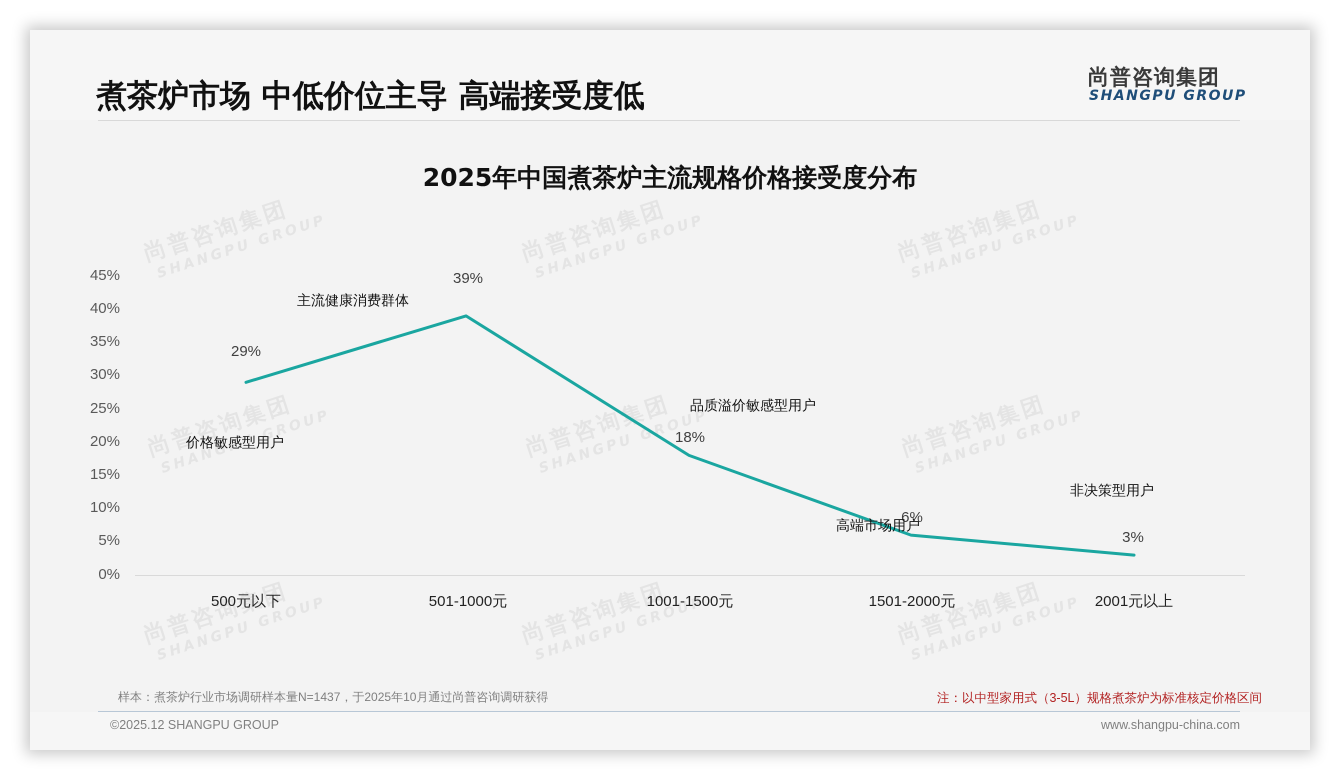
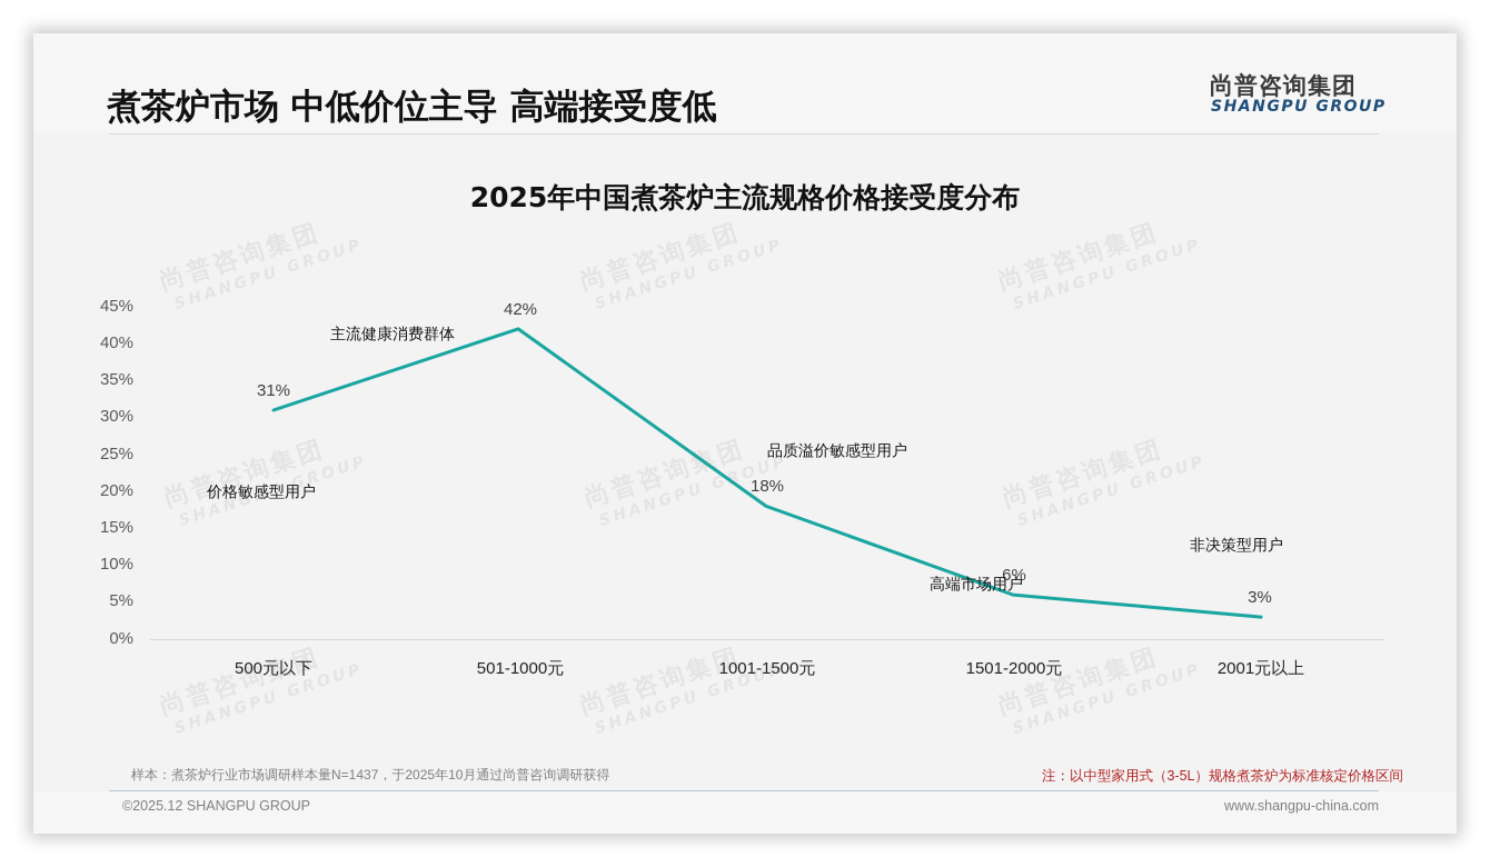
500元以下: 29% -> 31%
501-1000元: 39% -> 42%
